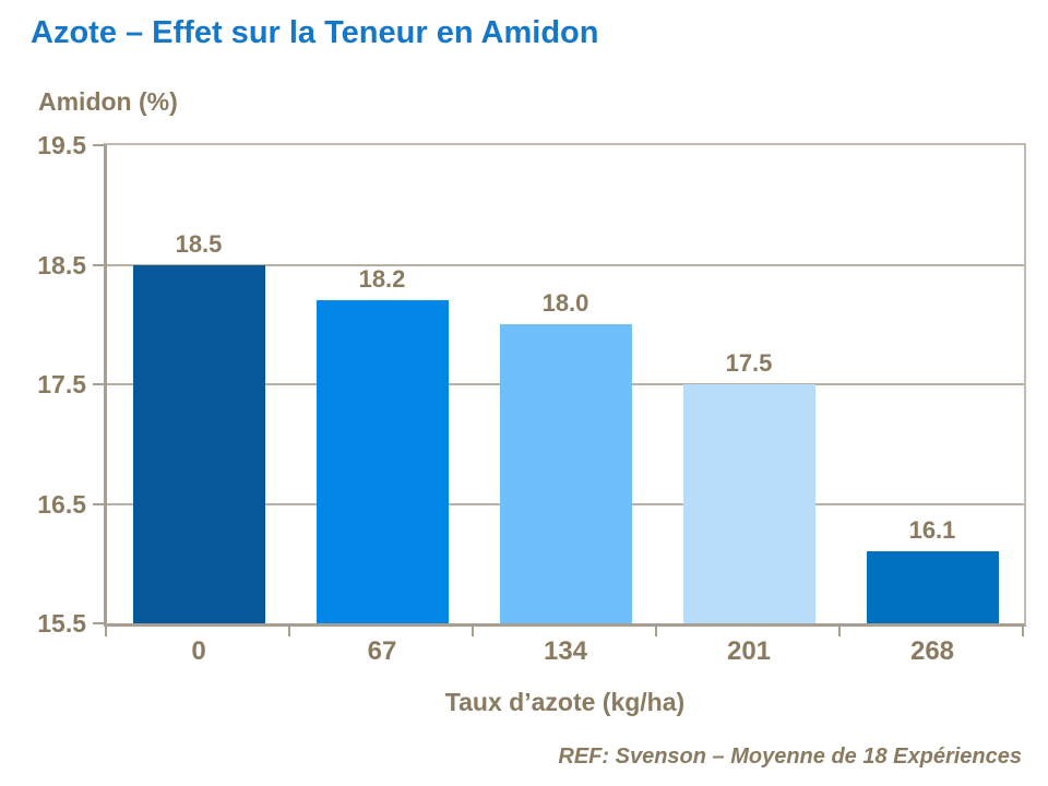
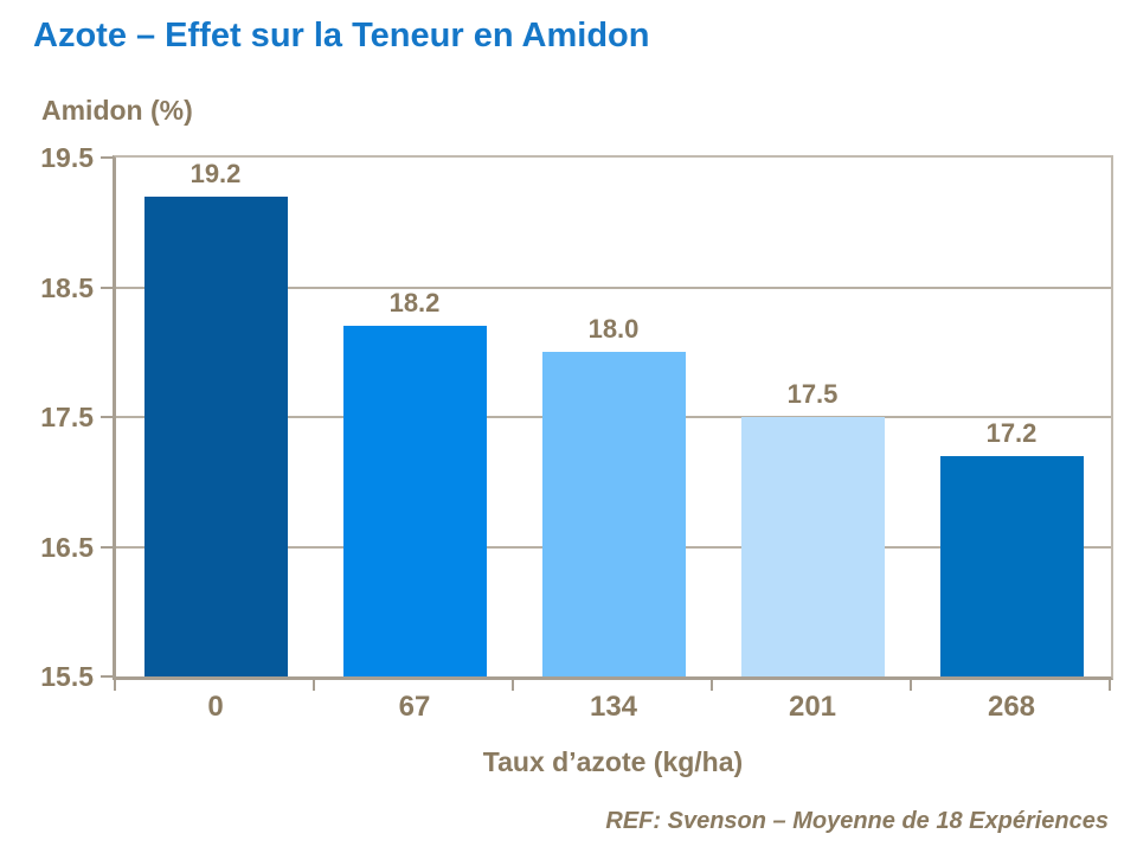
0: 18.5 -> 19.2
268: 16.1 -> 17.2
